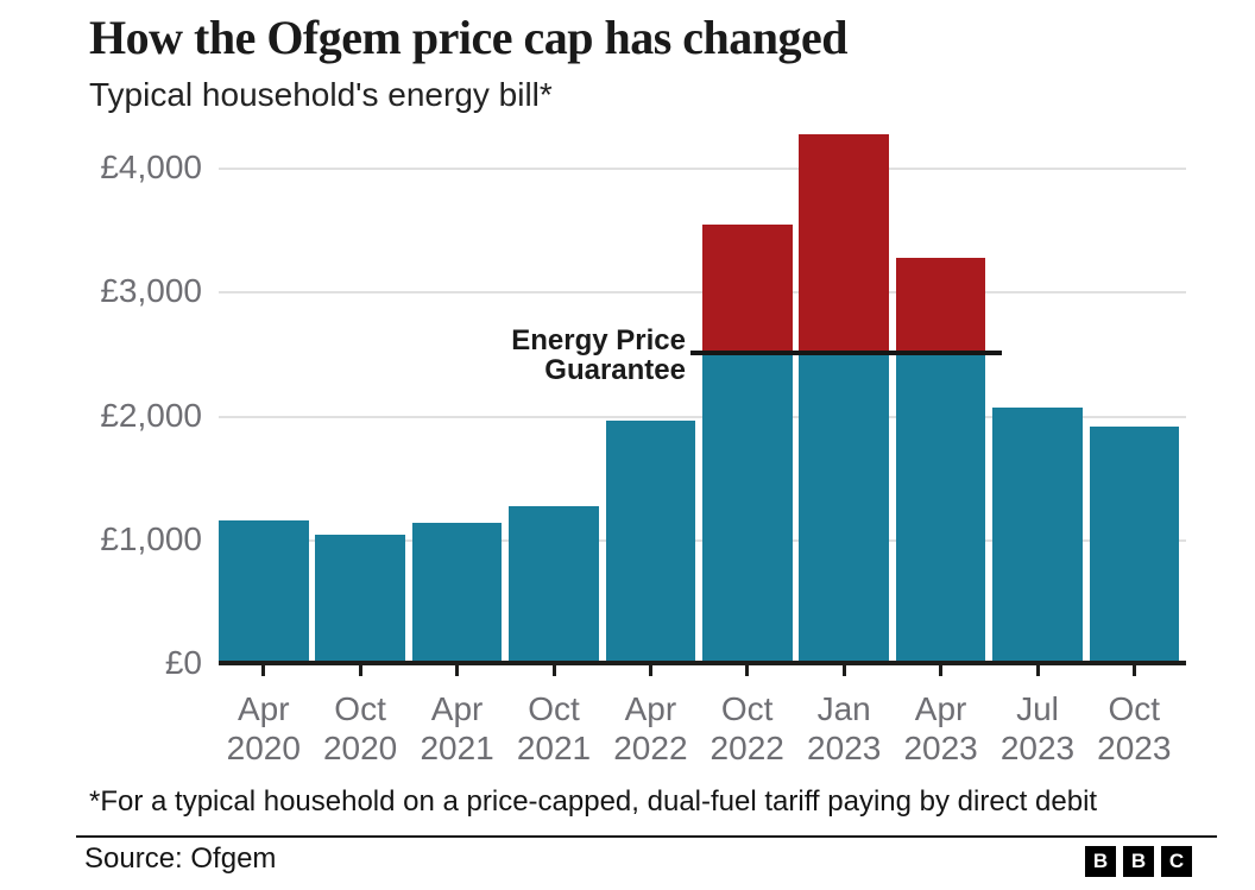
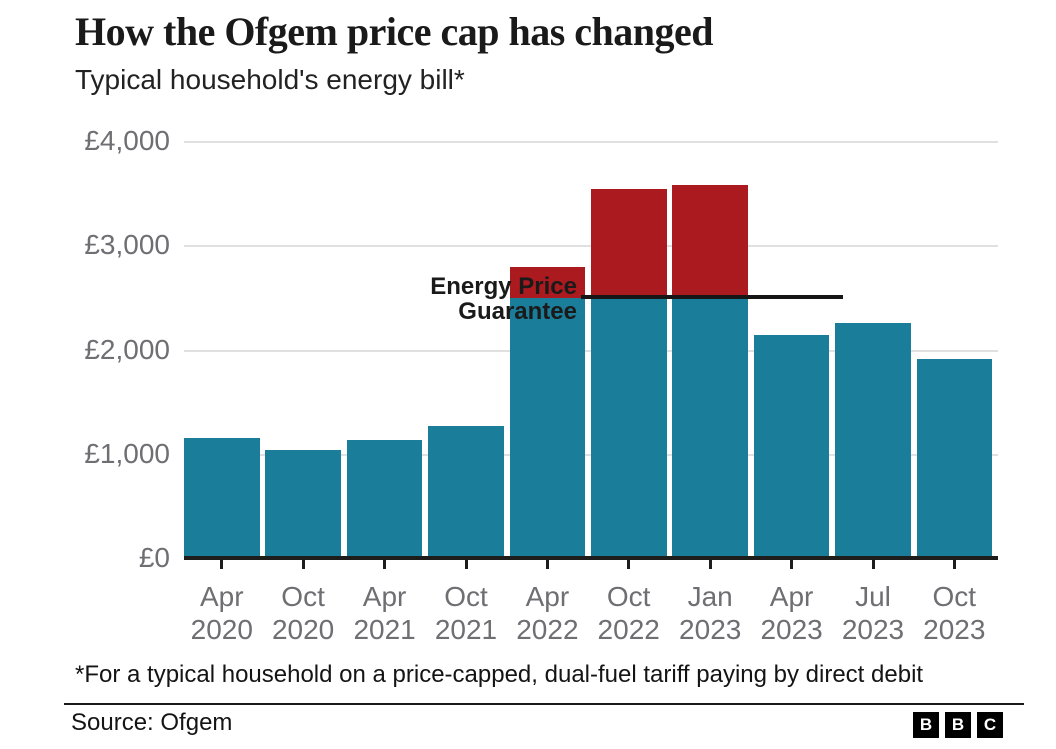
Apr 2022: £1970 -> £2800
Jan 2023: £4280 -> £3590
Apr 2023: £3280 -> £2150
Jul 2023: £2070 -> £2260
